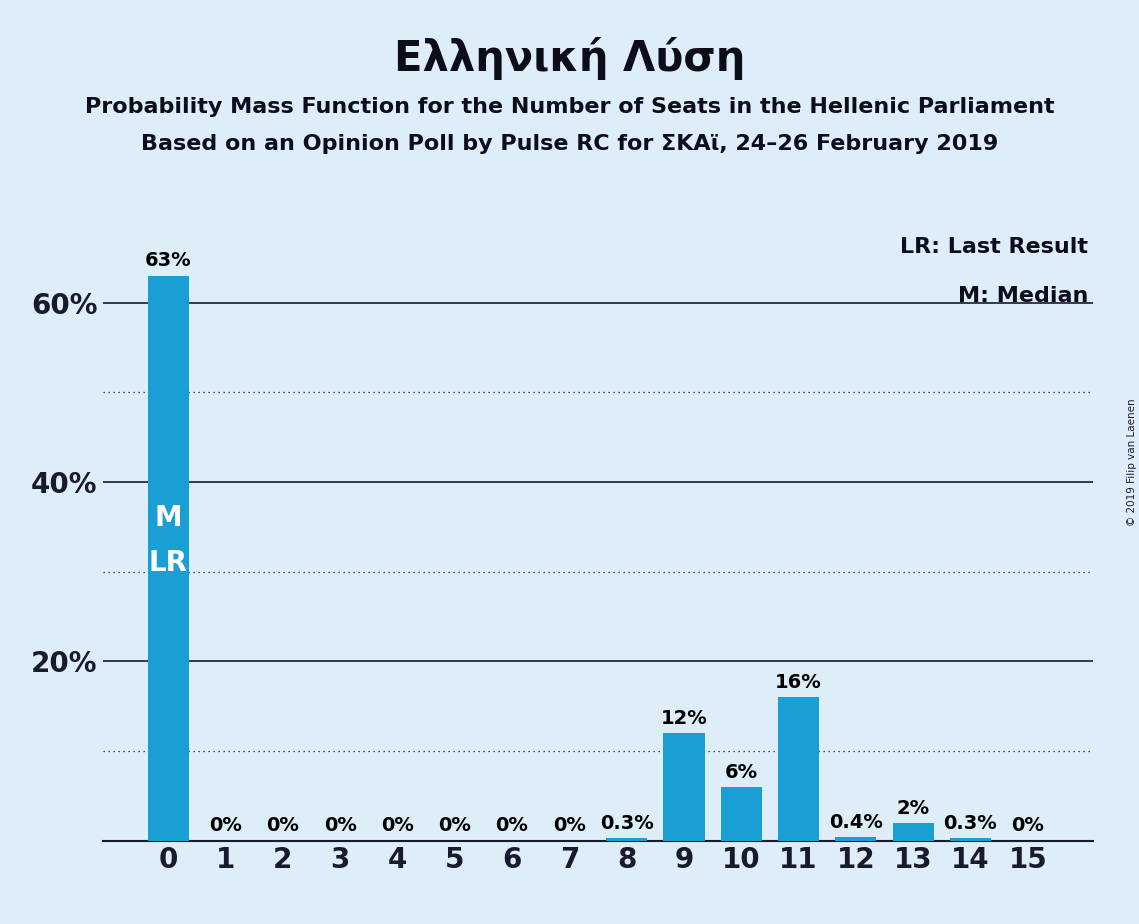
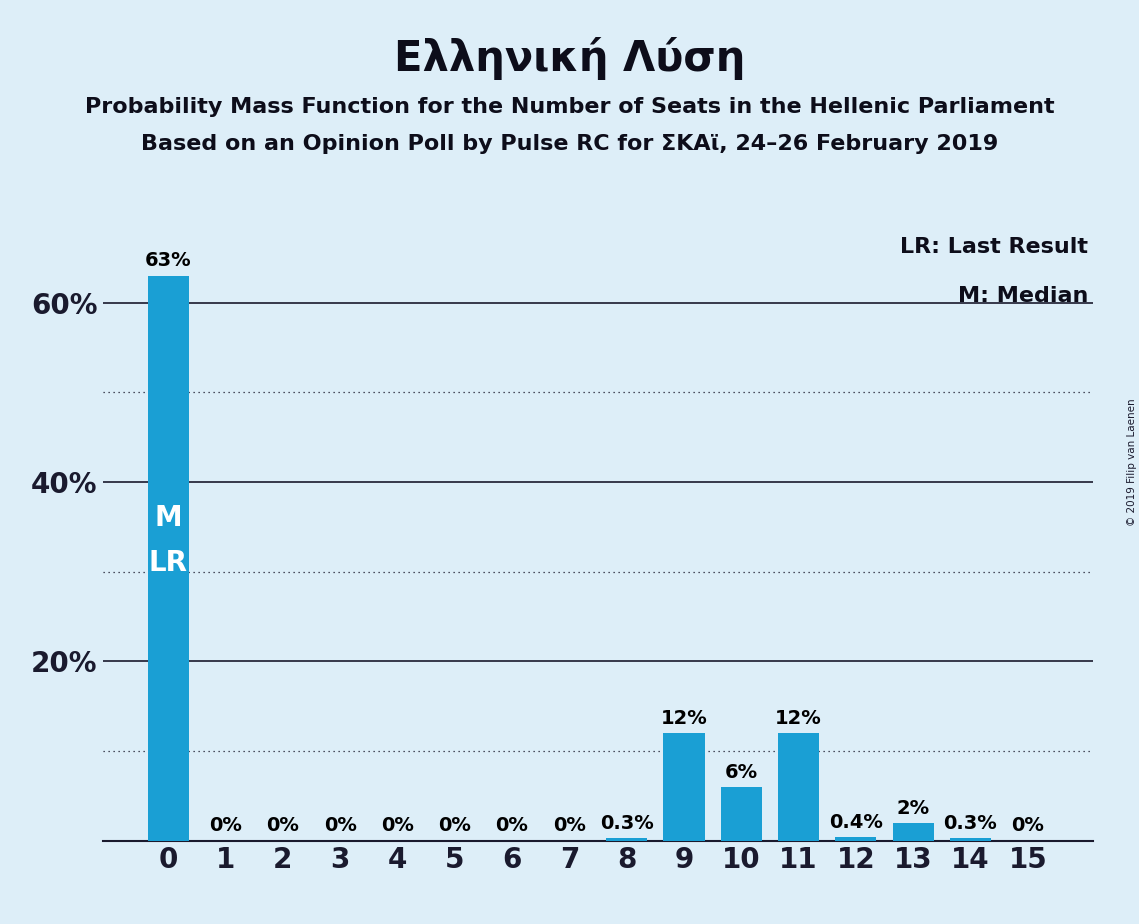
11: 16% -> 12%
